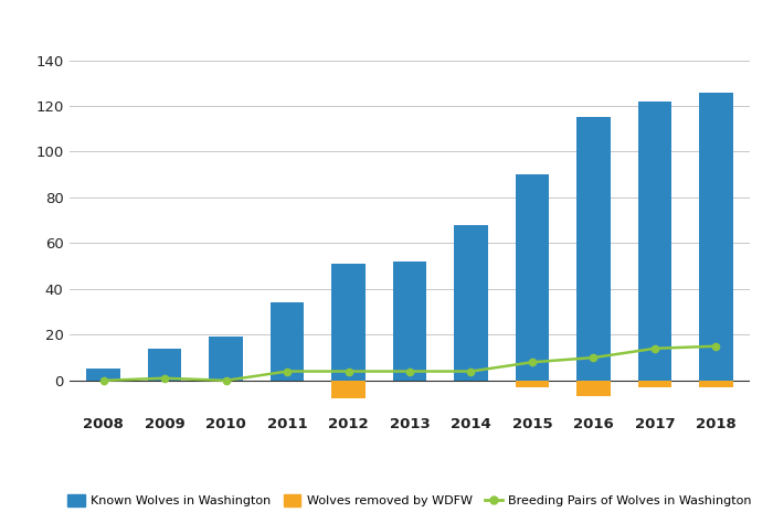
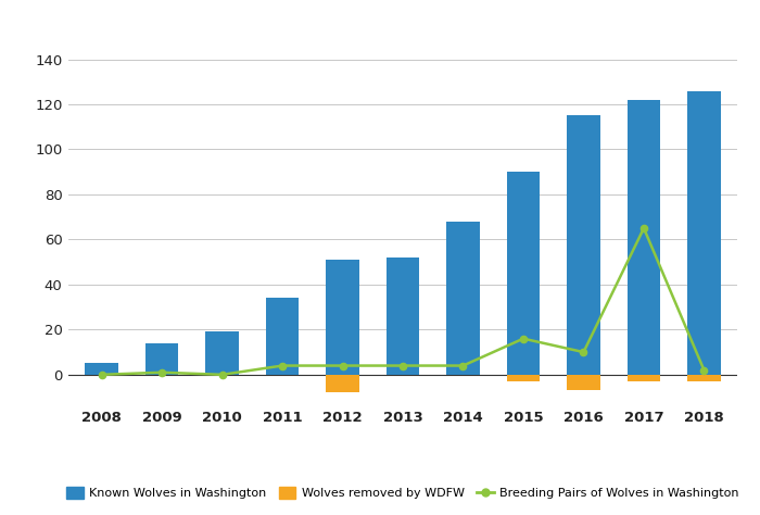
Breeding Pairs of Wolves in Washington/2015: 8 -> 16
Breeding Pairs of Wolves in Washington/2017: 14 -> 65
Breeding Pairs of Wolves in Washington/2018: 15 -> 2
